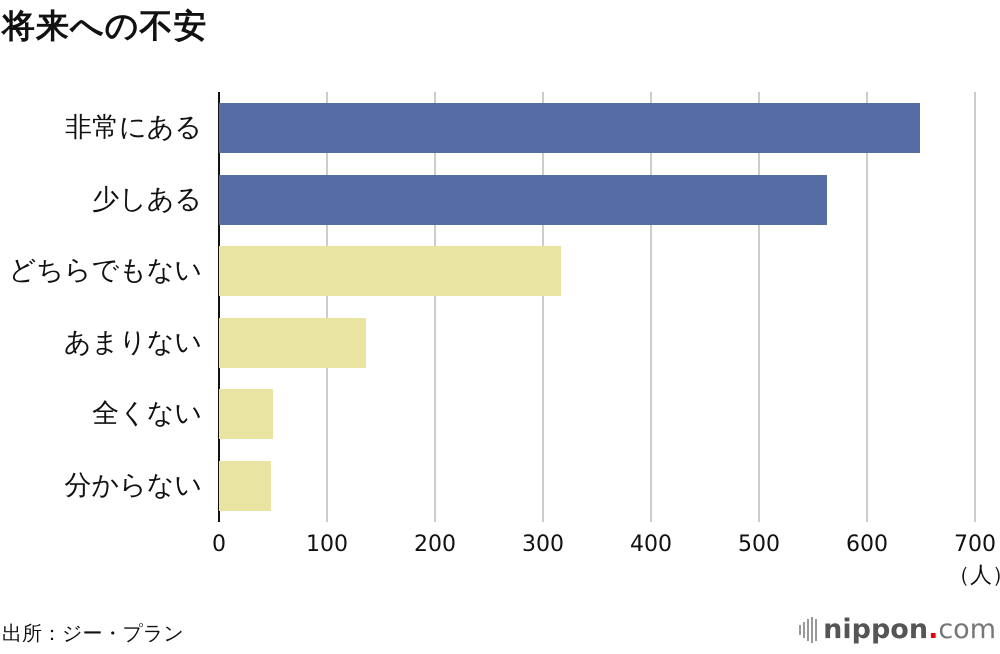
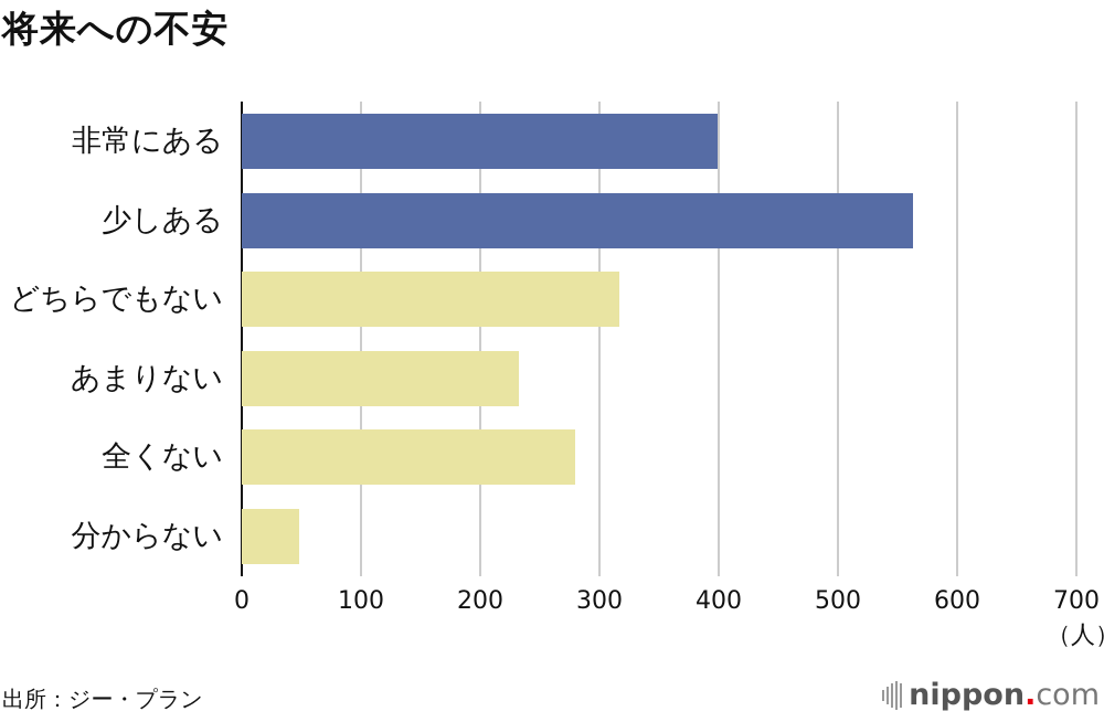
非常にある: 649 -> 399
あまりない: 136 -> 232
全くない: 50 -> 280
